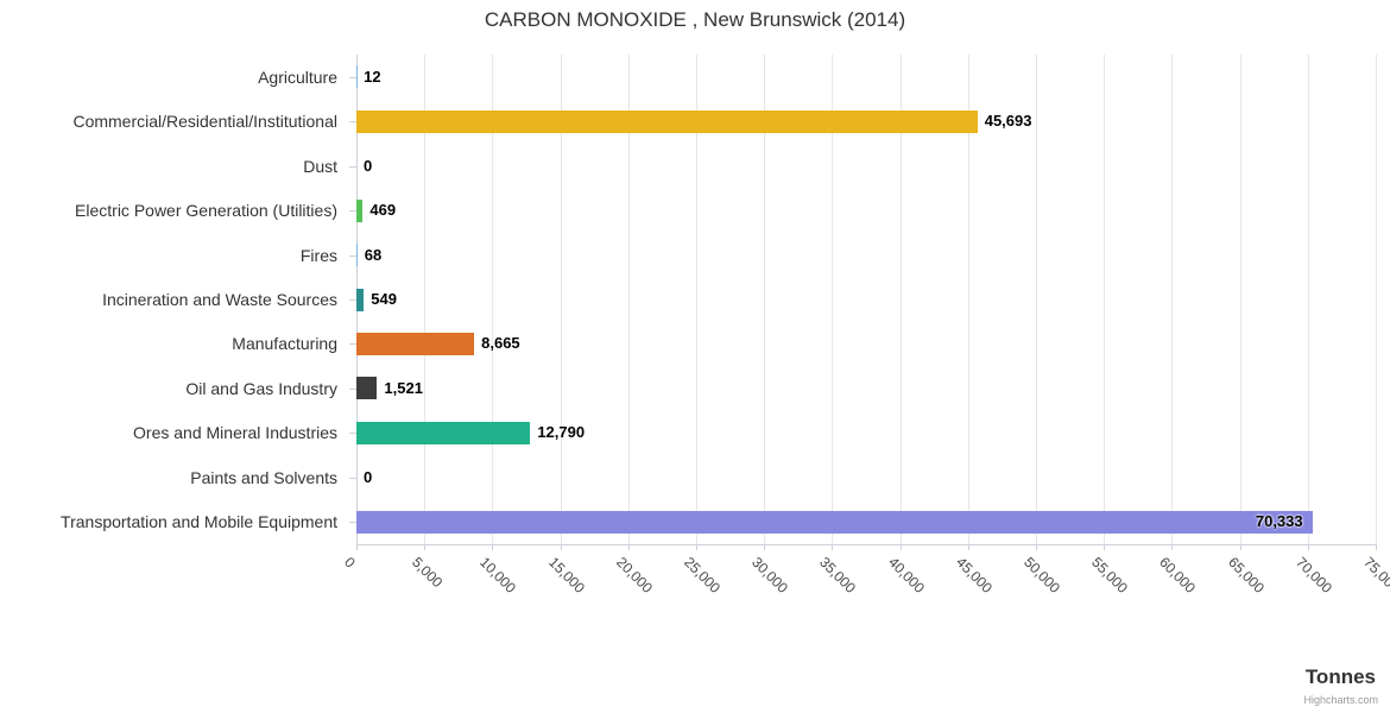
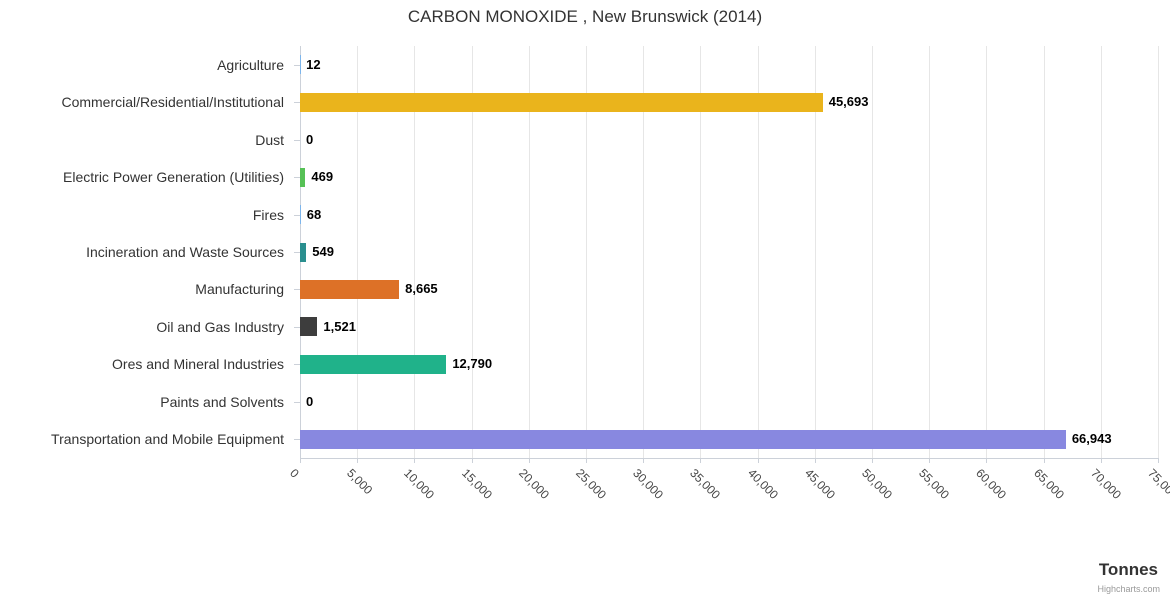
Transportation and Mobile Equipment: 70,333 -> 66,943
